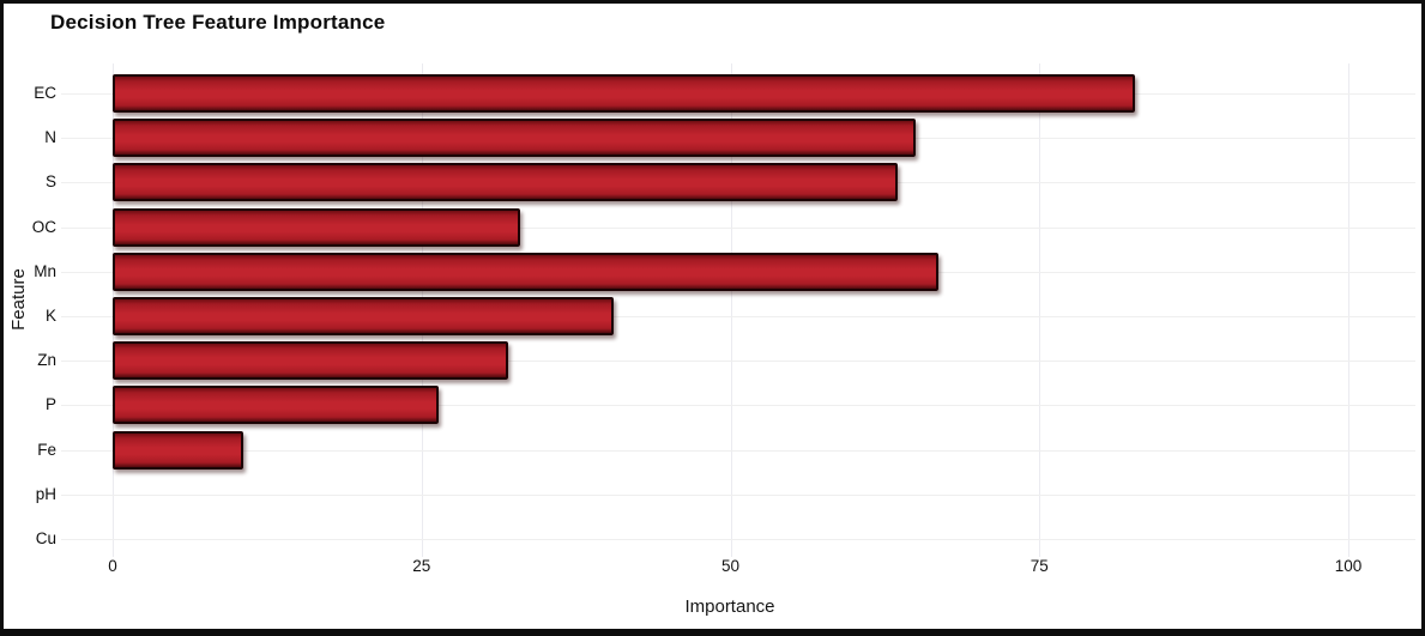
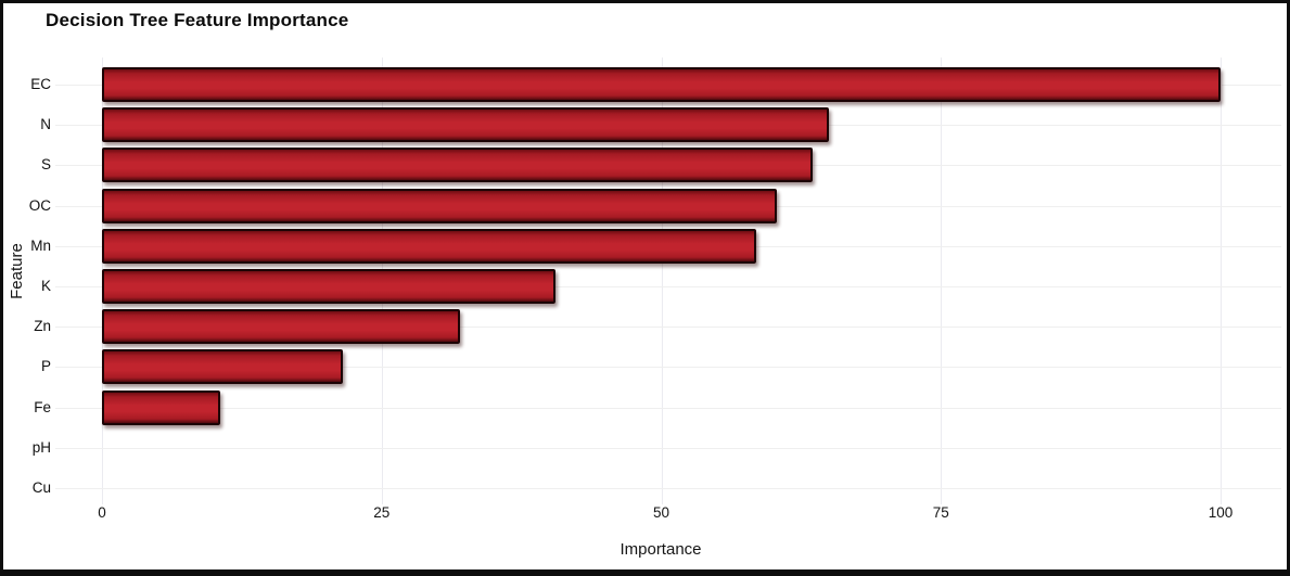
EC: 82.7 -> 100.0
OC: 33.0 -> 60.3
Mn: 66.8 -> 58.5
P: 26.4 -> 21.5
